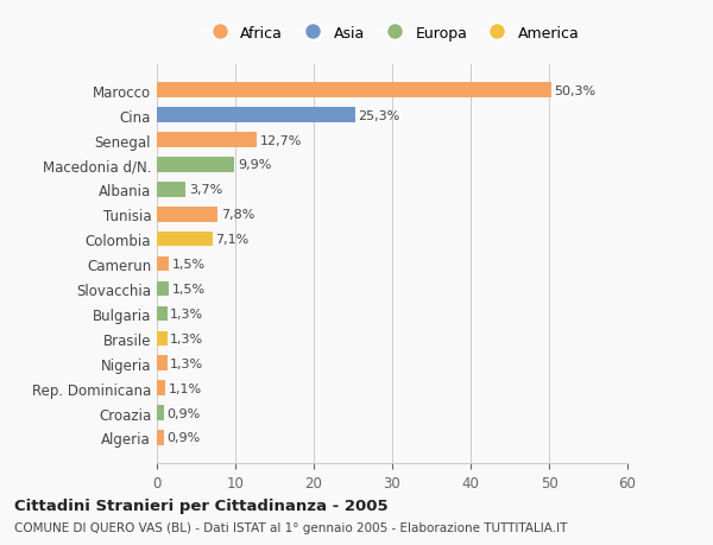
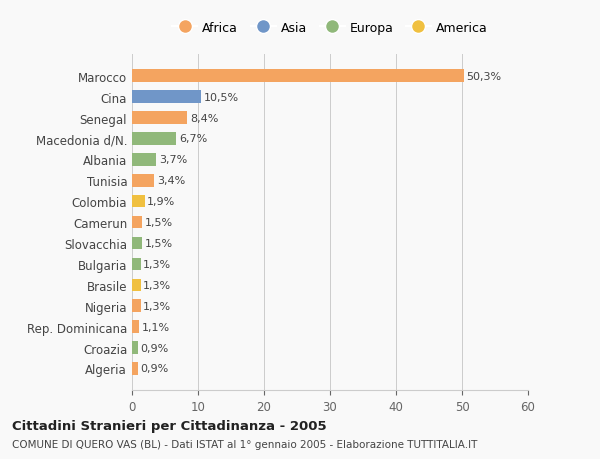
Cina: 25,3% -> 10,5%
Senegal: 12,7% -> 8,4%
Macedonia d/N.: 9,9% -> 6,7%
Tunisia: 7,8% -> 3,4%
Colombia: 7,1% -> 1,9%
